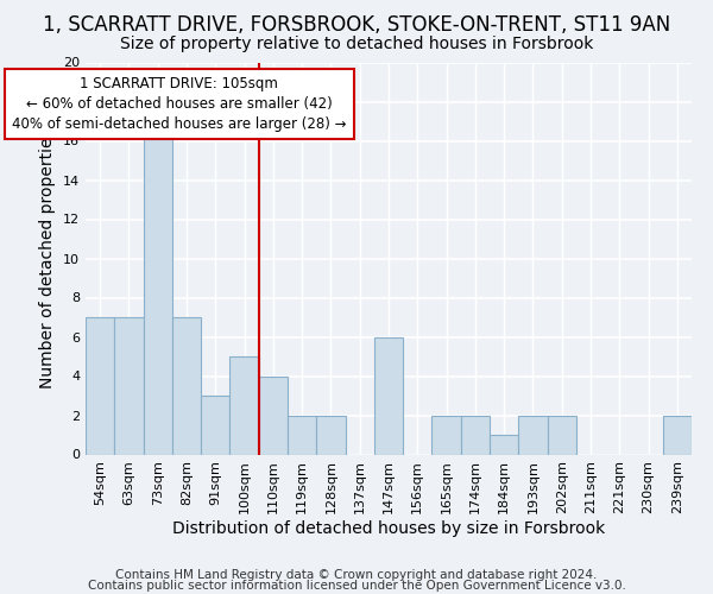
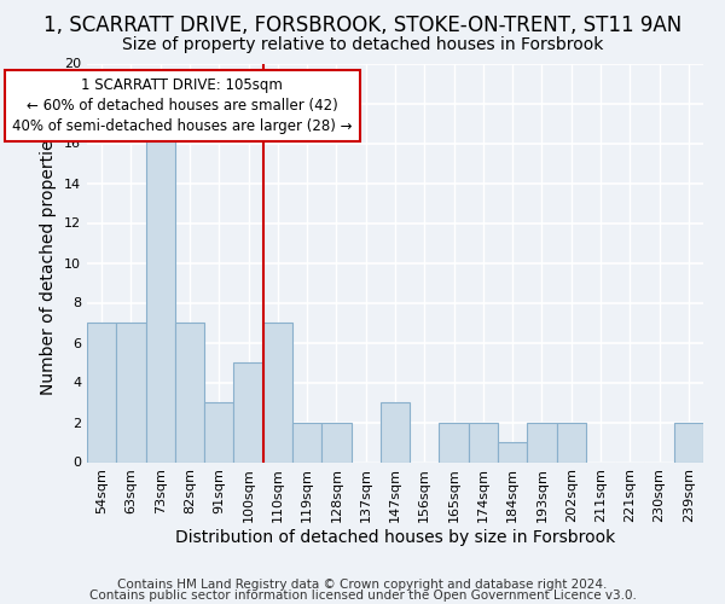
110sqm: 4 -> 7
147sqm: 6 -> 3
